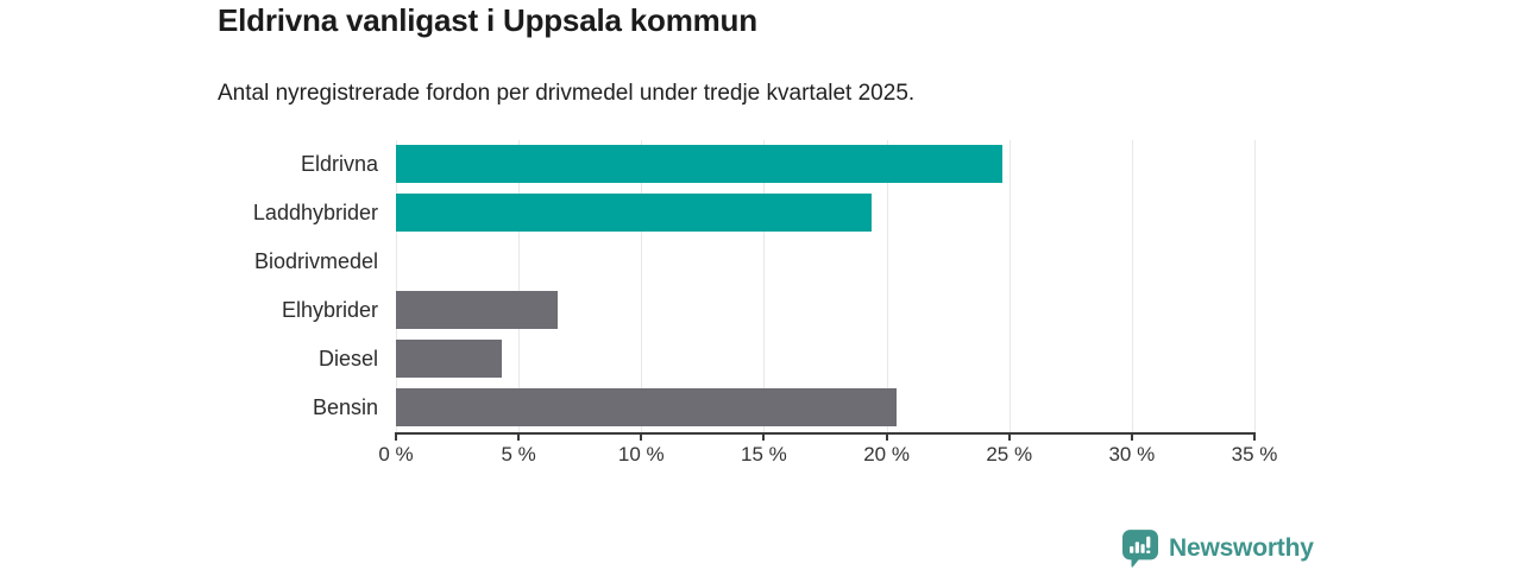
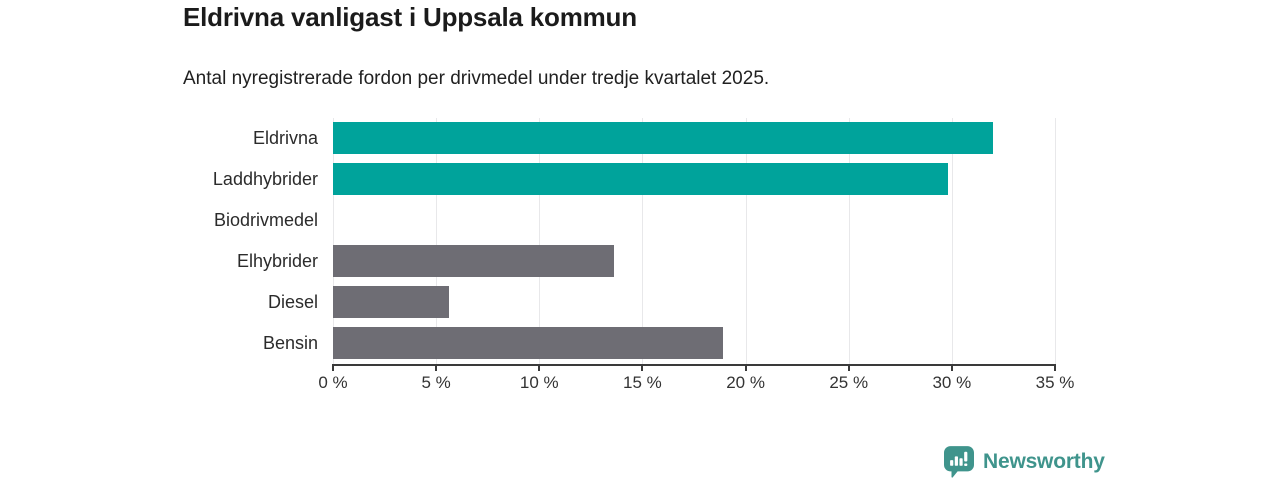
Eldrivna: 24.7% -> 32.0%
Laddhybrider: 19.4% -> 29.8%
Elhybrider: 6.6% -> 13.6%
Diesel: 4.3% -> 5.6%
Bensin: 20.4% -> 18.9%
